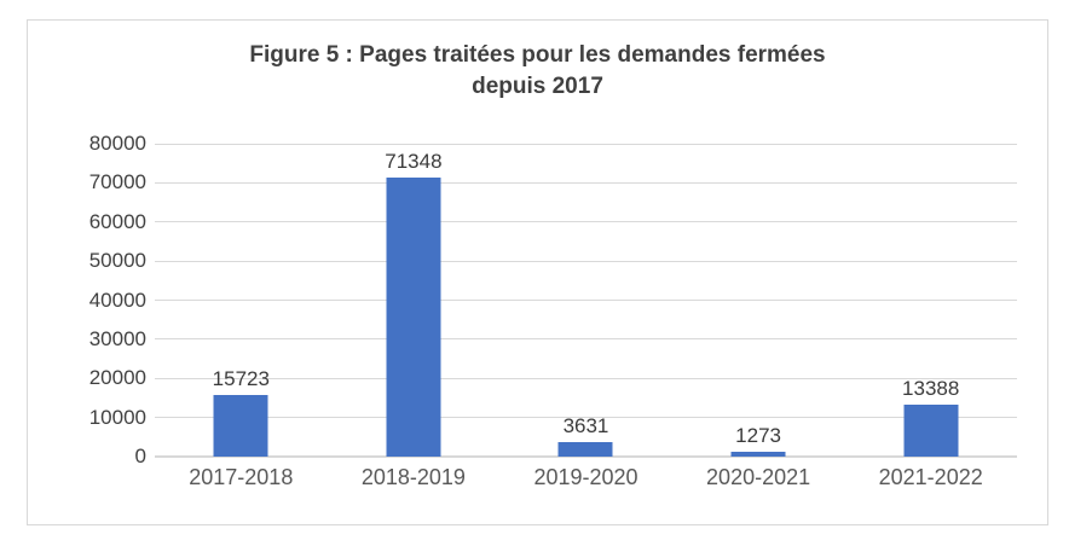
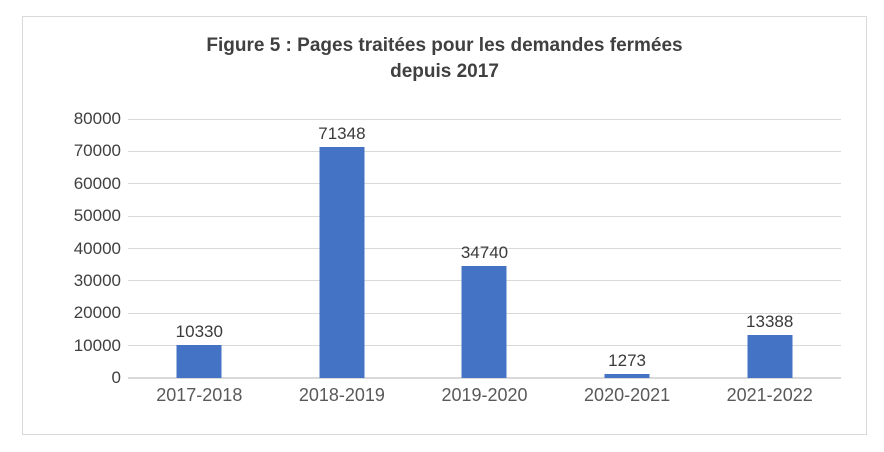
2017-2018: 15723 -> 10330
2019-2020: 3631 -> 34740
